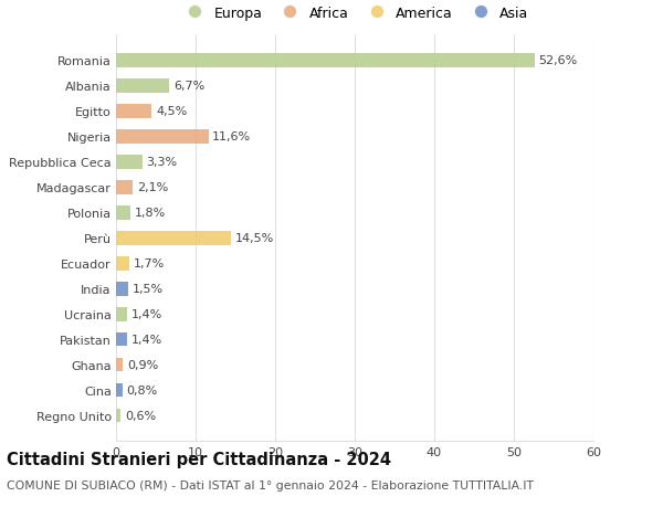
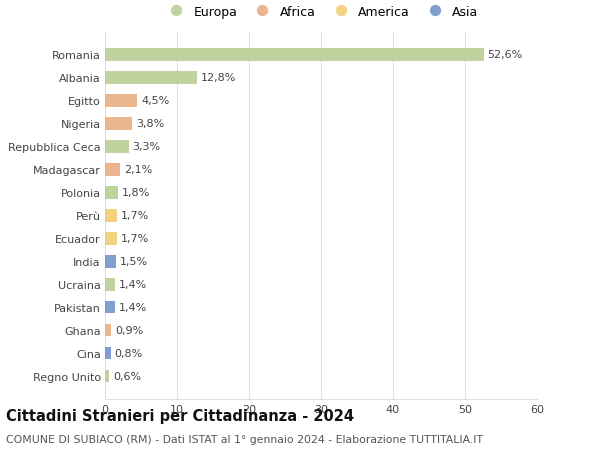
Albania: 6,7% -> 12,8%
Nigeria: 11,6% -> 3,8%
Perù: 14,5% -> 1,7%
